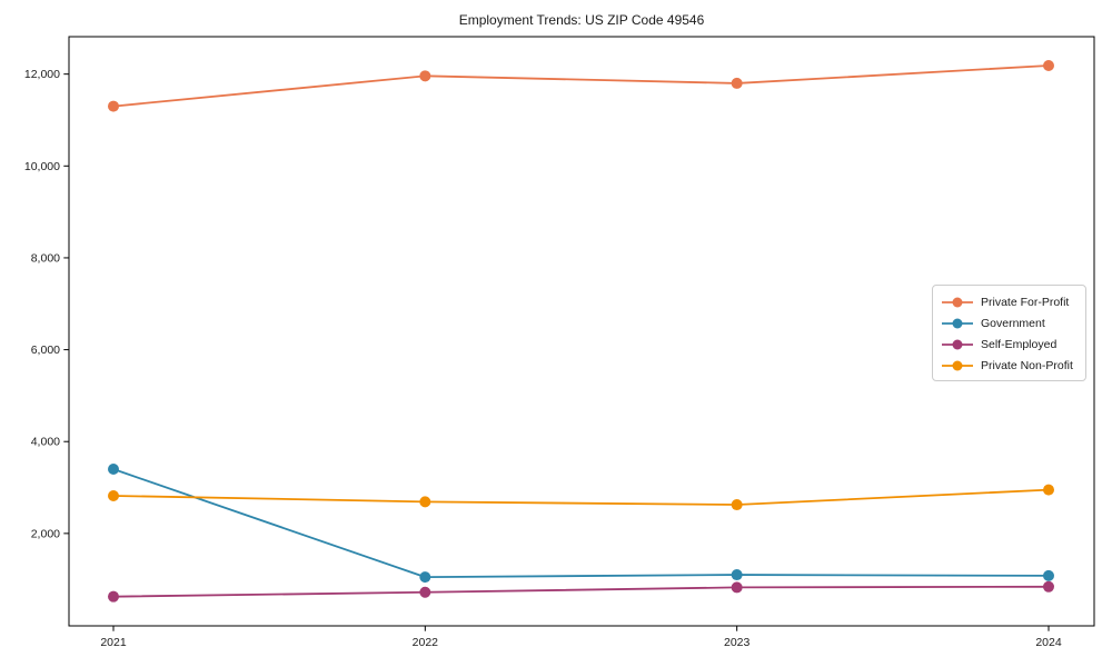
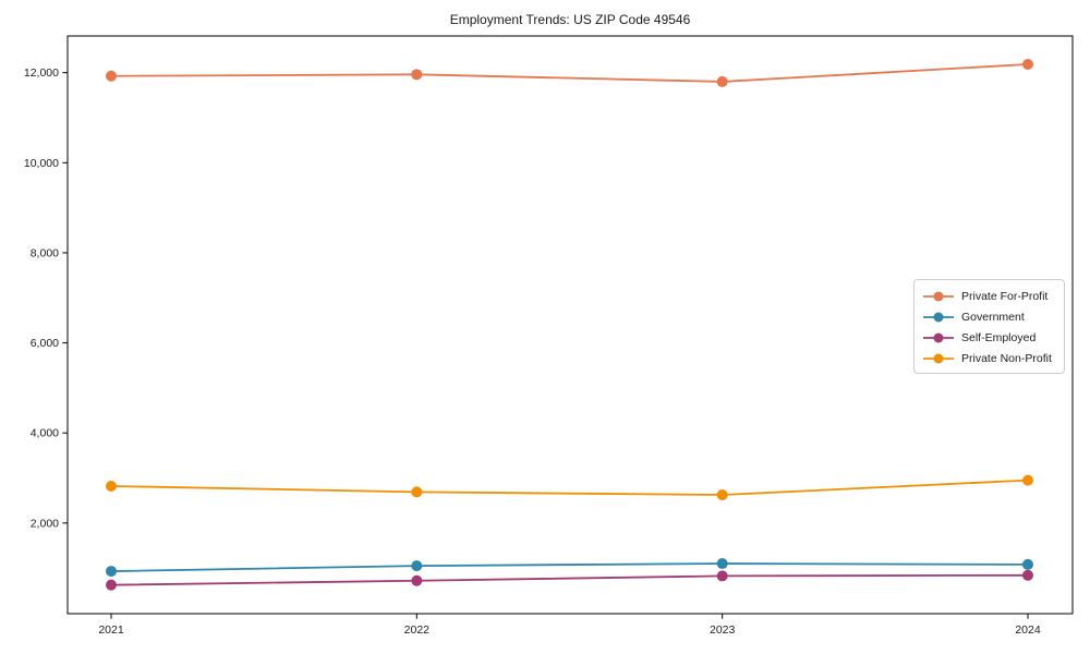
Private For-Profit/2021: 11300 -> 11900
Government/2021: 3400 -> 900
